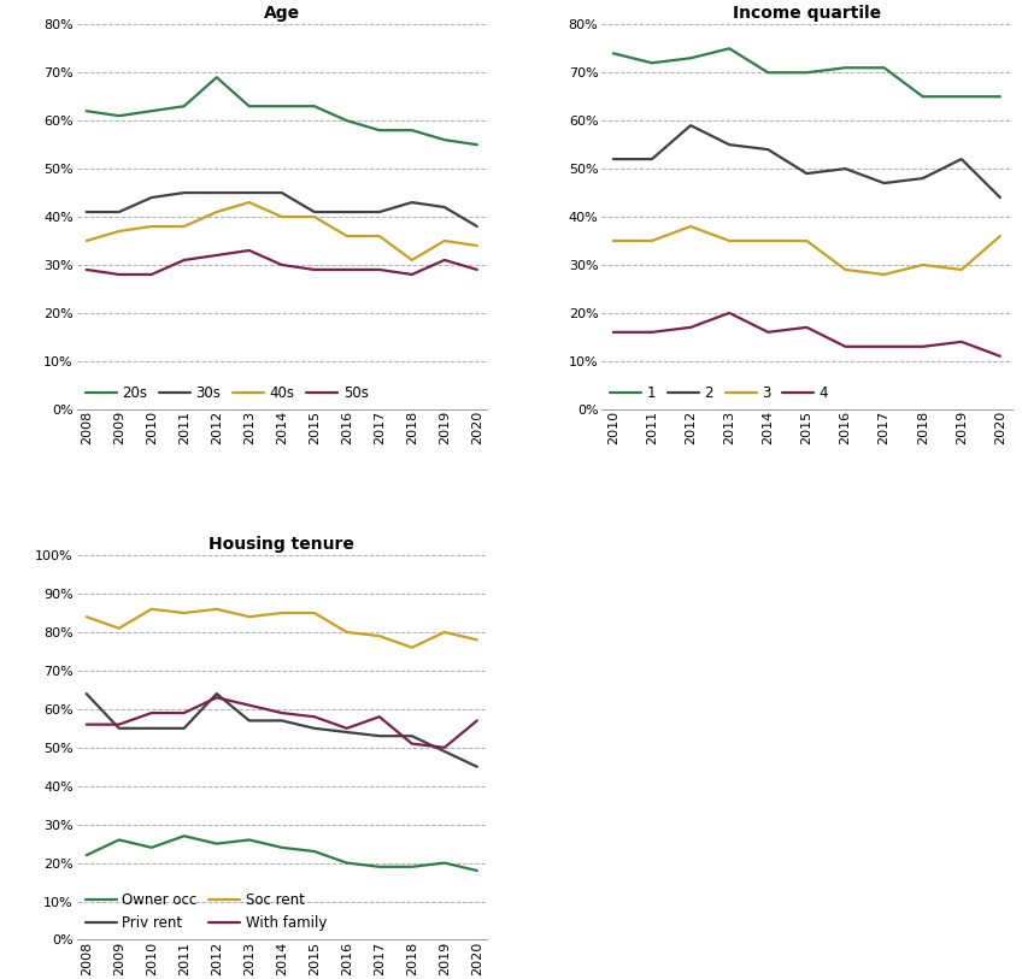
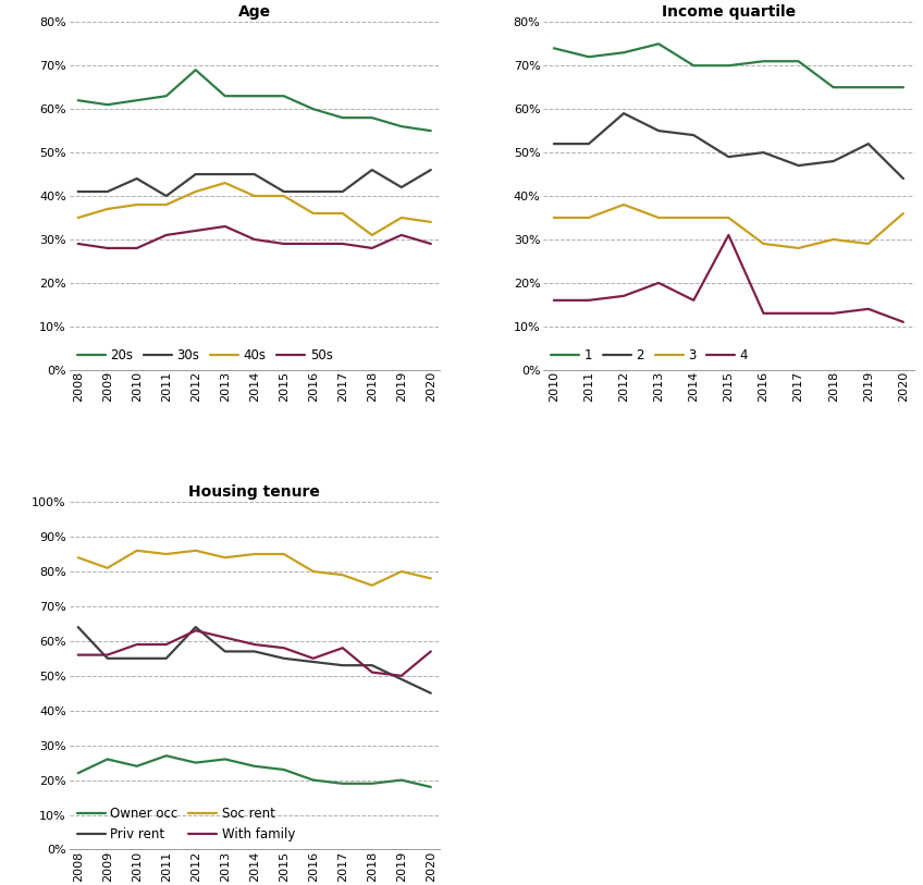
Age/30s/2011: 45% -> 40%
Age/30s/2018: 43% -> 46%
Age/30s/2020: 38% -> 46%
Income quartile/4/2015: 17% -> 31%
